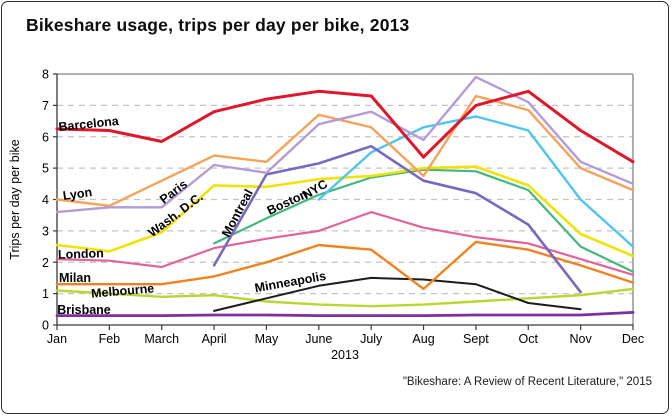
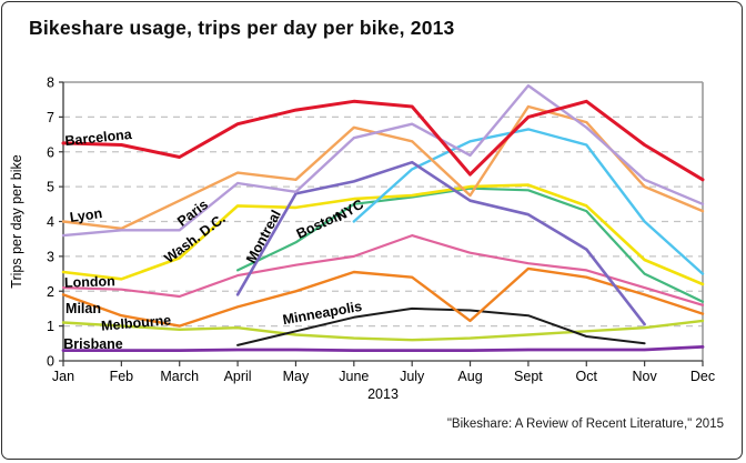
Milan/Jan: 1.3 -> 1.9
Milan/March: 1.3 -> 1.0
Boston/June: 4.2 -> 4.5
Paris/Oct: 7.1 -> 6.7
